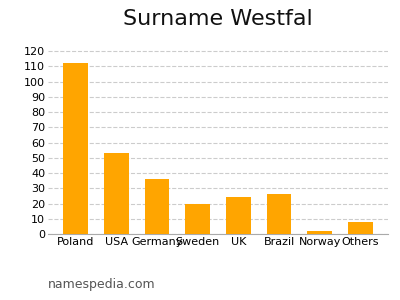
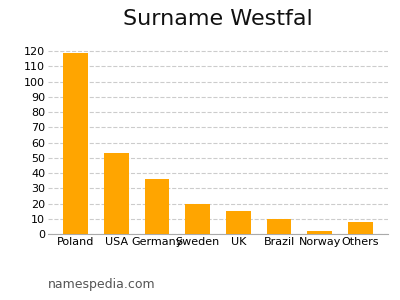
Poland: 112 -> 119
UK: 24 -> 15
Brazil: 26 -> 10
